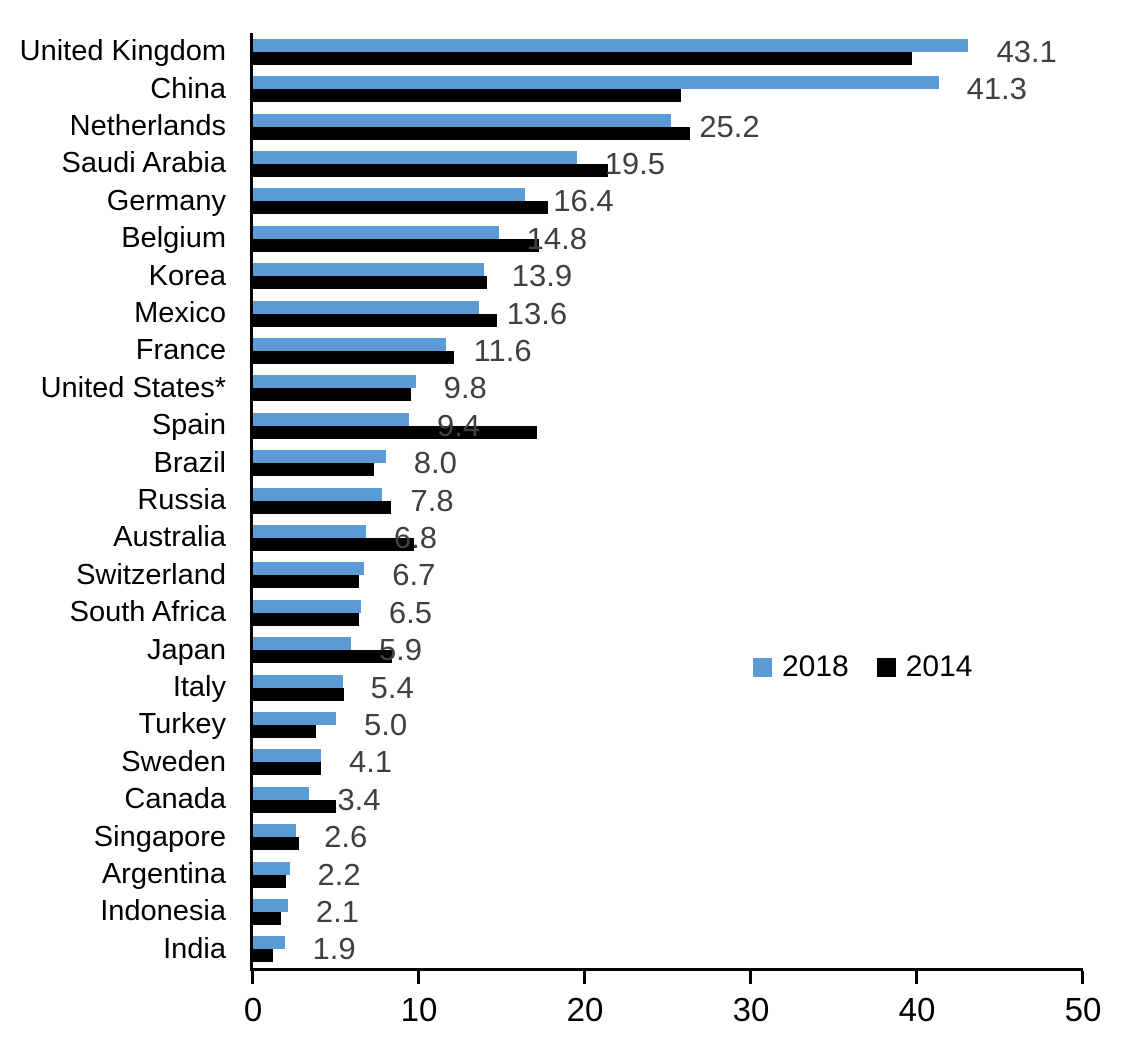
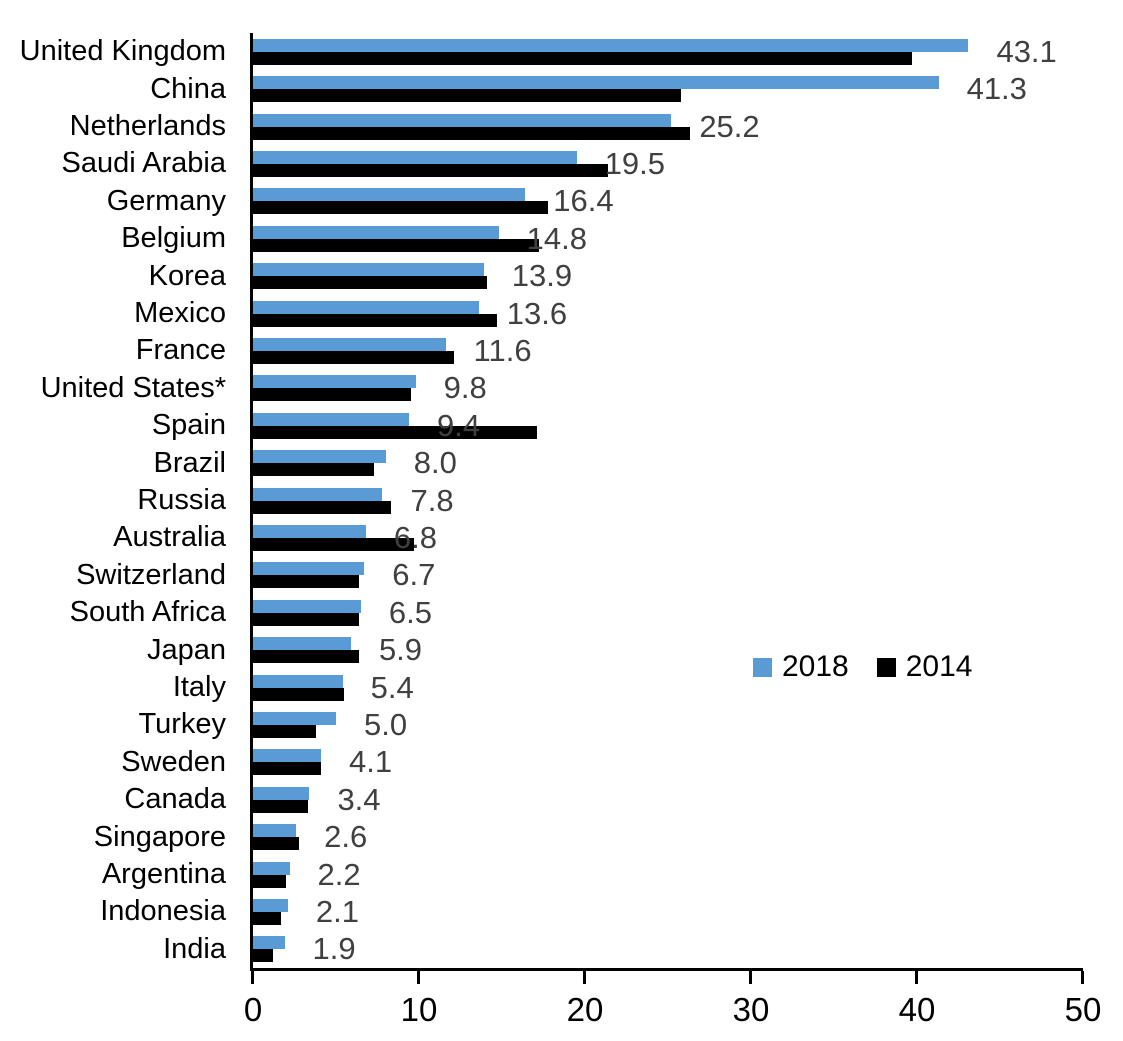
2014/Japan: 8.4 -> 6.4
2014/Canada: 5.0 -> 3.3
